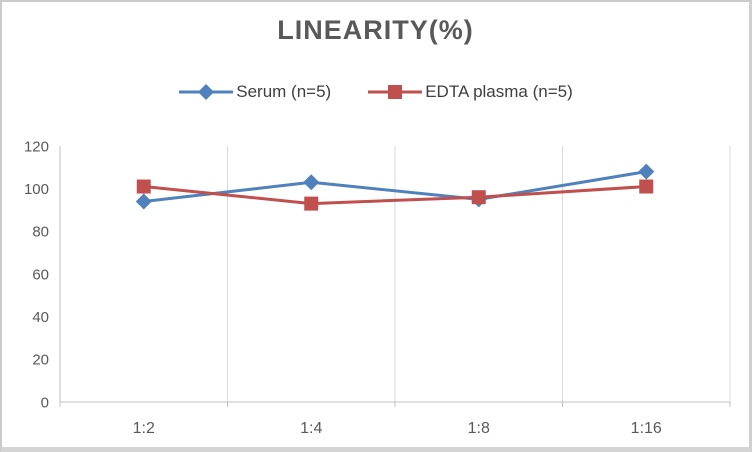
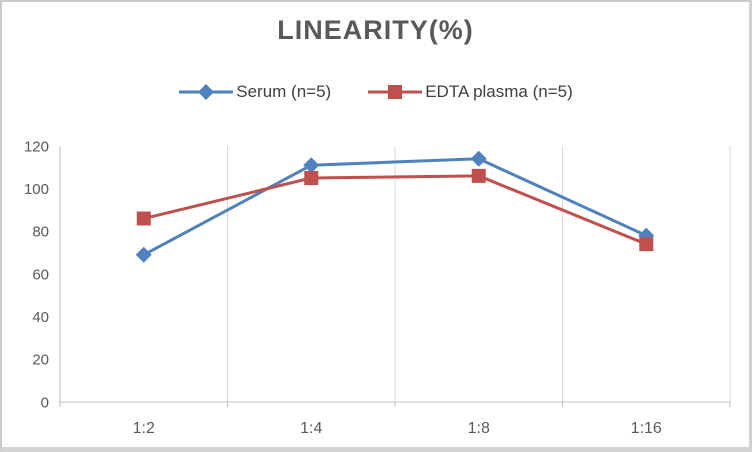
Serum (n=5)/1:2: 94 -> 69
EDTA plasma (n=5)/1:2: 101 -> 86
Serum (n=5)/1:4: 103 -> 111
EDTA plasma (n=5)/1:4: 93 -> 105
Serum (n=5)/1:8: 95 -> 114
EDTA plasma (n=5)/1:8: 96 -> 106
Serum (n=5)/1:16: 108 -> 78
EDTA plasma (n=5)/1:16: 101 -> 74
